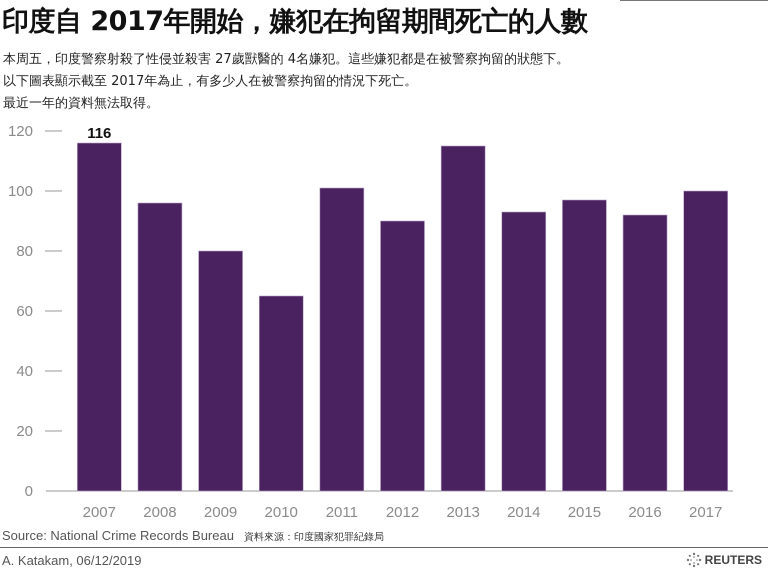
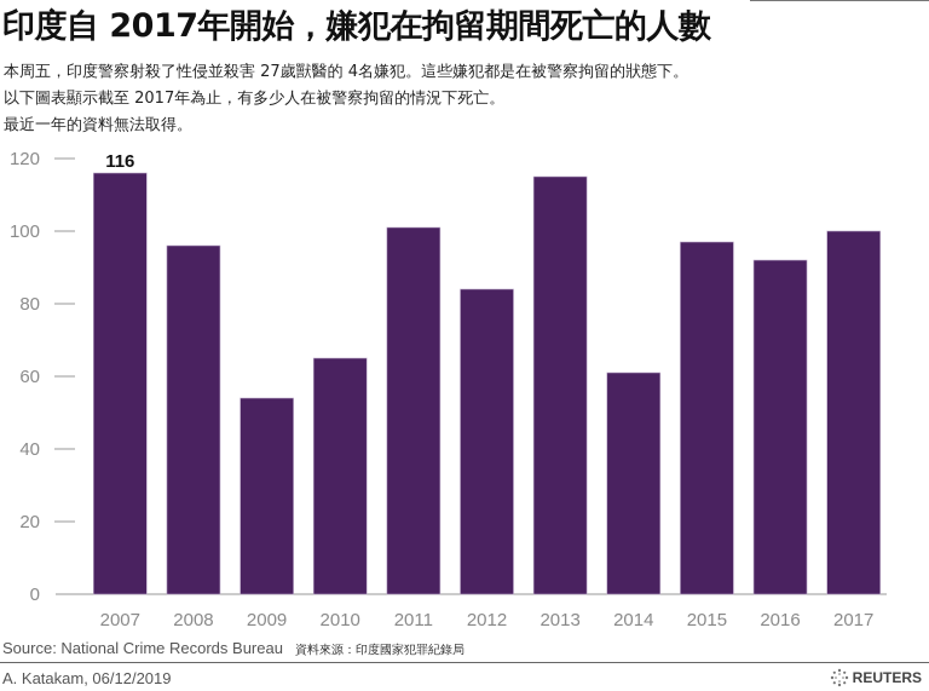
2009: 80 -> 54
2012: 90 -> 84
2014: 93 -> 61
